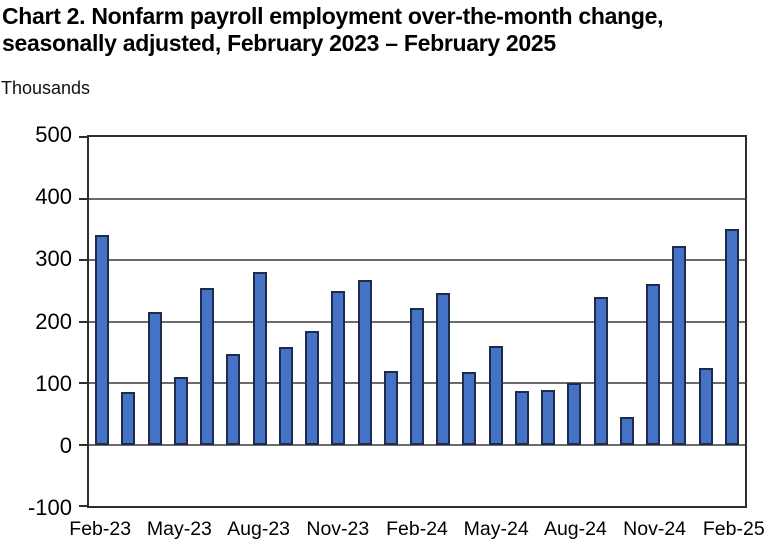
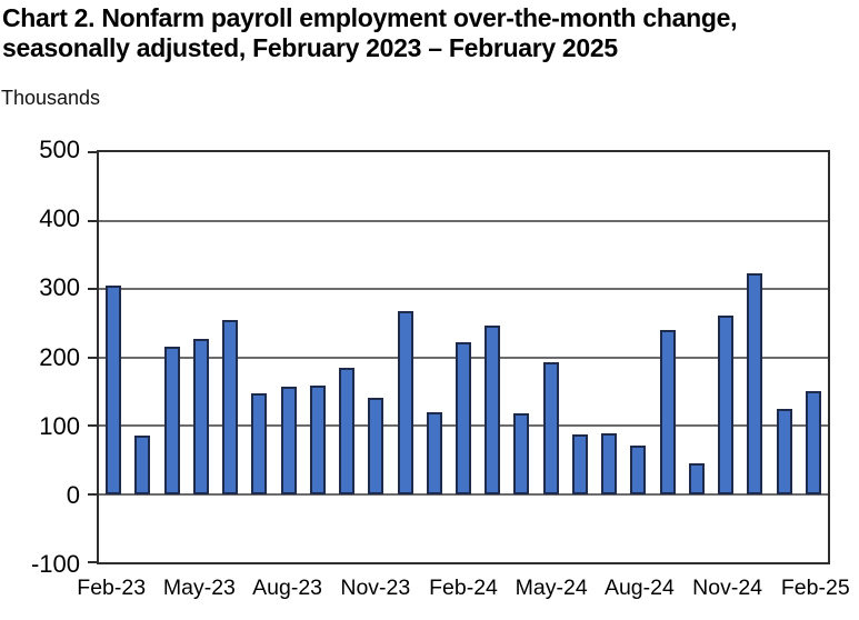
Feb-23: 340 -> 300
May-23: 110 -> 230
Aug-23: 280 -> 160
Nov-23: 250 -> 140
May-24: 160 -> 190
Aug-24: 100 -> 70
Feb-25: 350 -> 150
